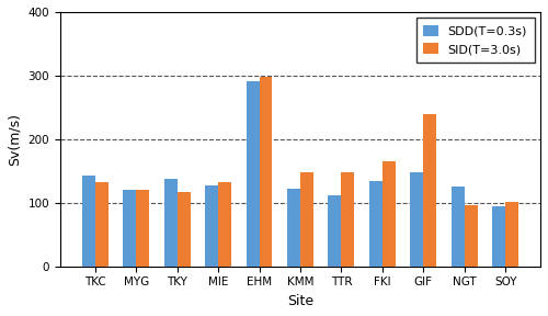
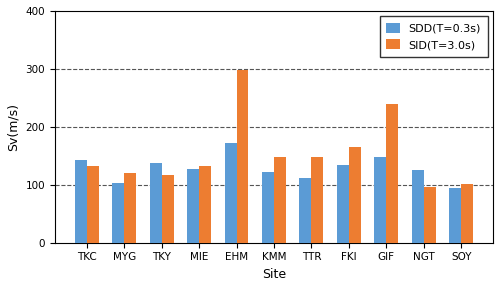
SDD(T=0.3s)/MYG: 120 -> 103
SDD(T=0.3s)/EHM: 292 -> 172
